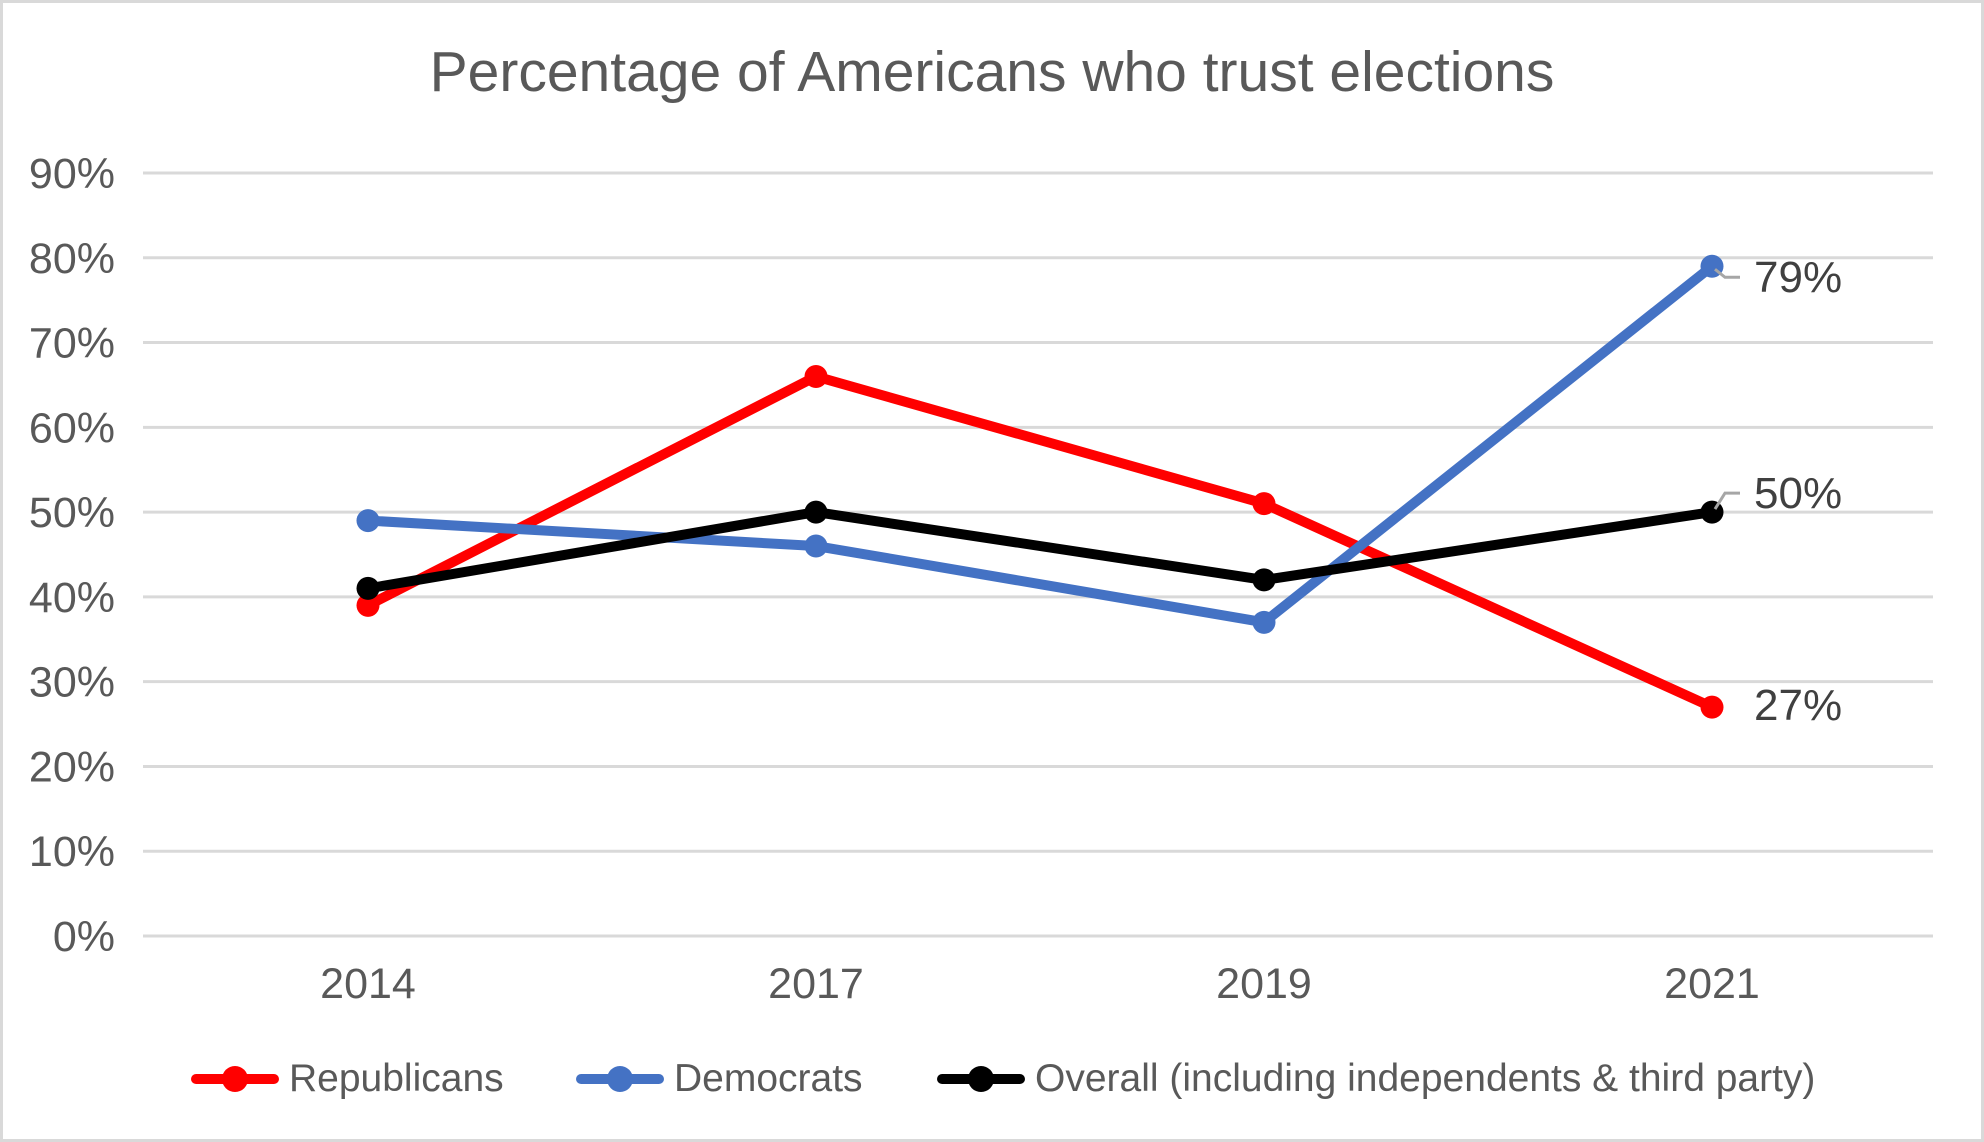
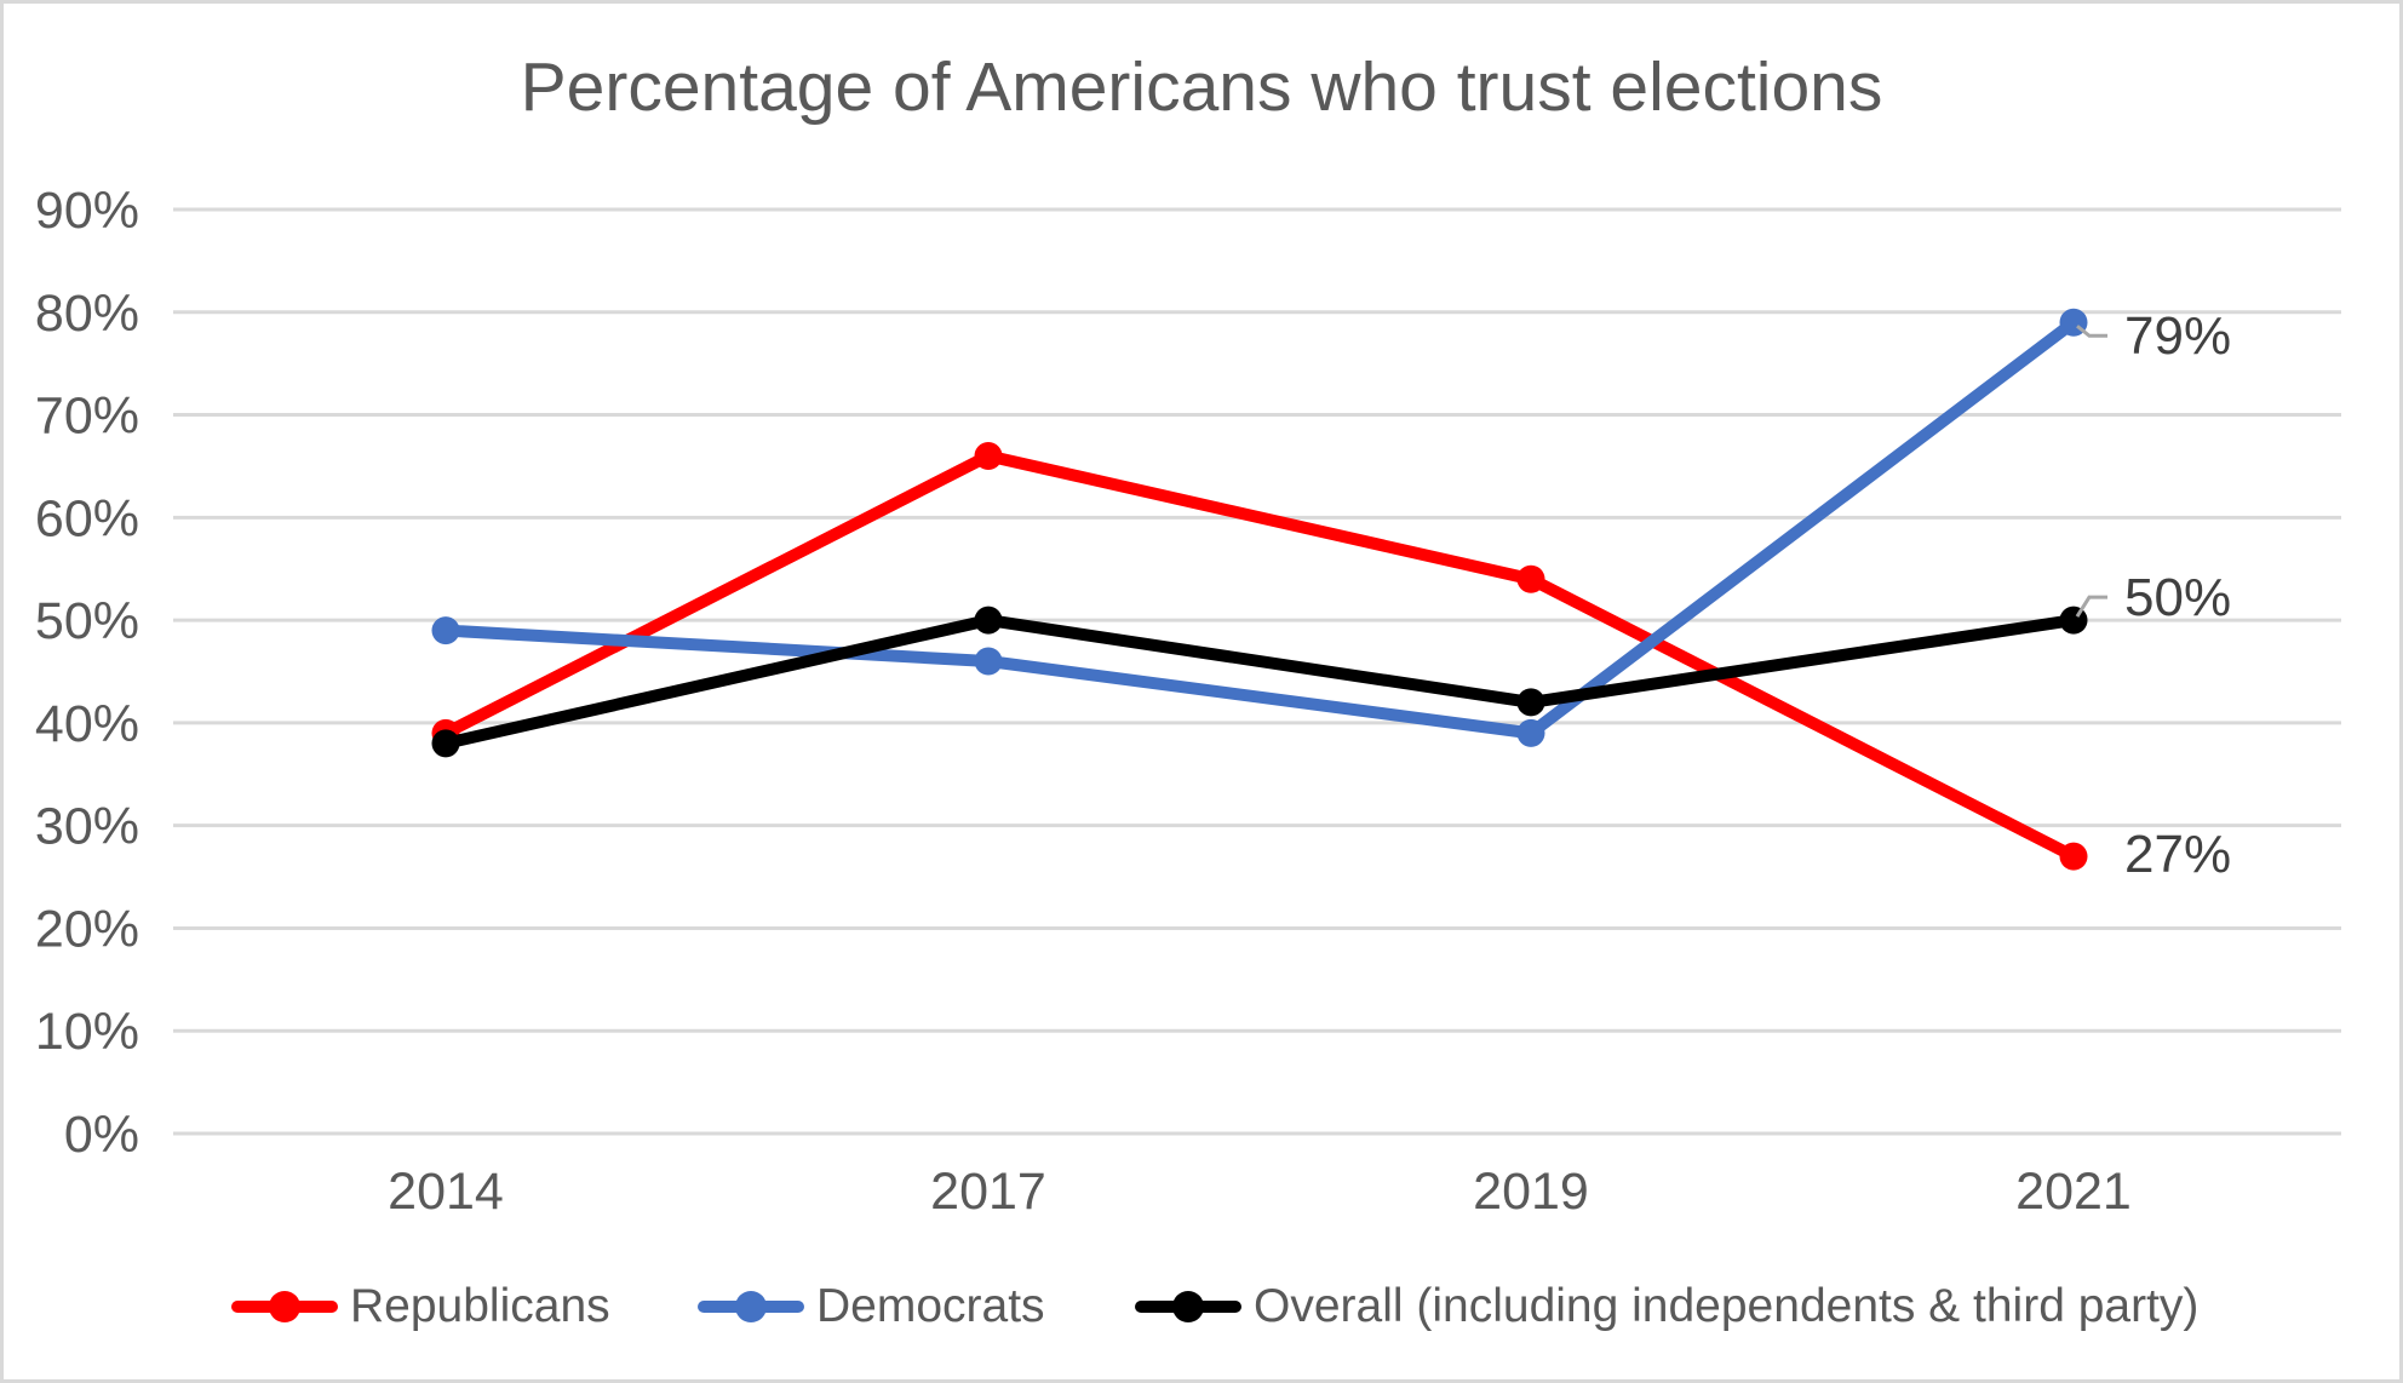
Overall (including independents & third party)/2014: 41% -> 38%
Republicans/2019: 51% -> 54%
Democrats/2019: 37% -> 39%
